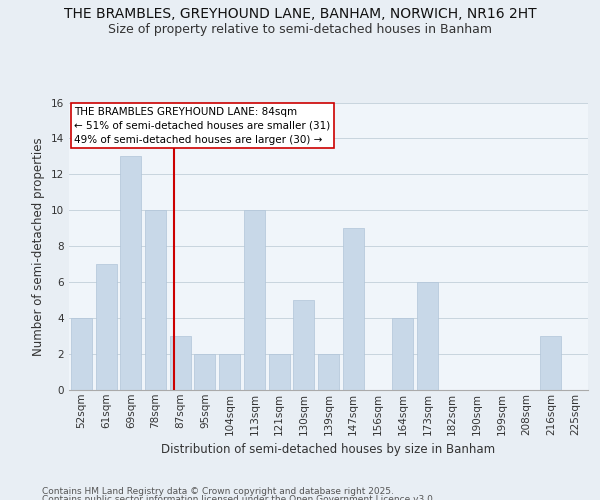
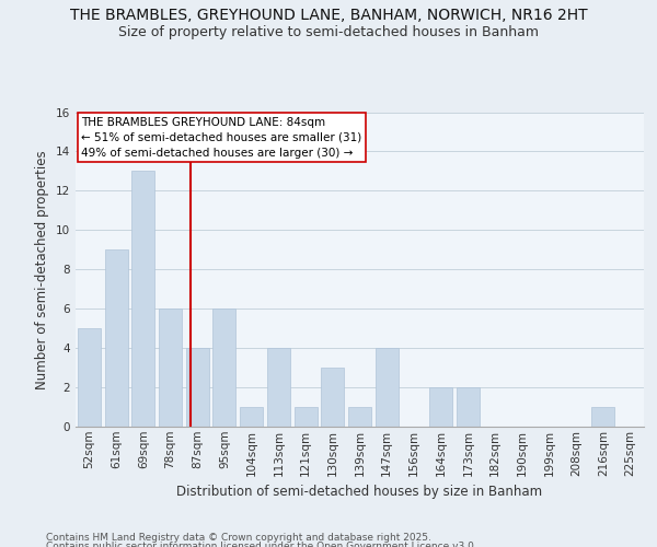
52sqm: 4 -> 5
61sqm: 7 -> 9
78sqm: 10 -> 6
87sqm: 3 -> 4
95sqm: 2 -> 6
104sqm: 2 -> 1
113sqm: 10 -> 4
121sqm: 2 -> 1
130sqm: 5 -> 3
139sqm: 2 -> 1
147sqm: 9 -> 4
164sqm: 4 -> 2
173sqm: 6 -> 2
216sqm: 3 -> 1
